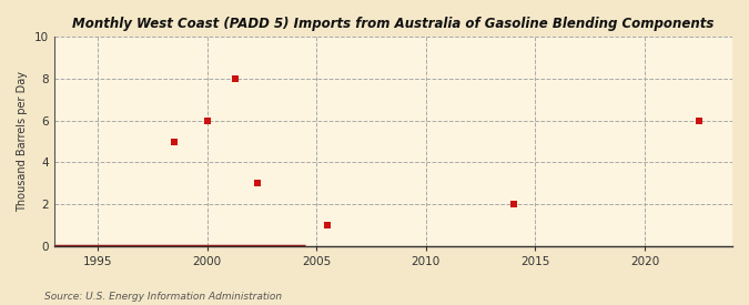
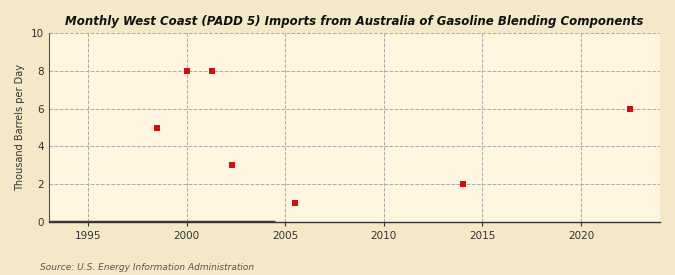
2000: 6 -> 8
